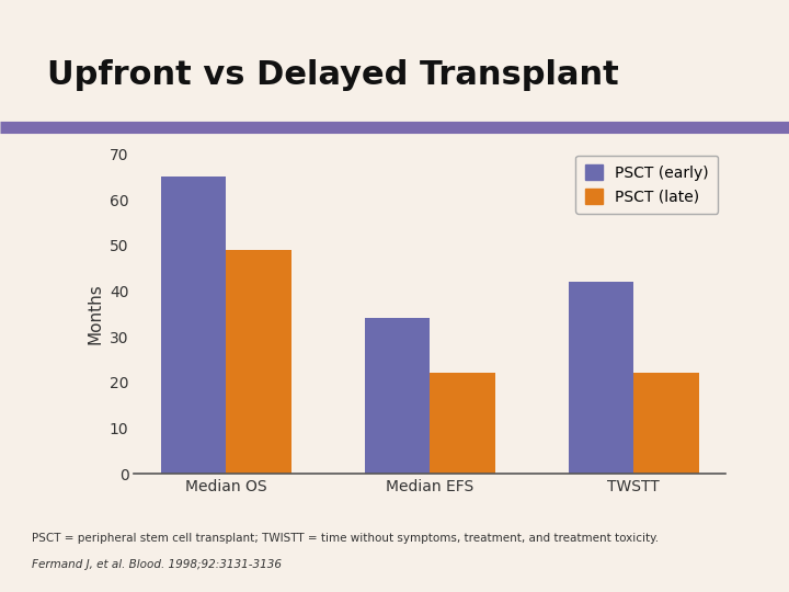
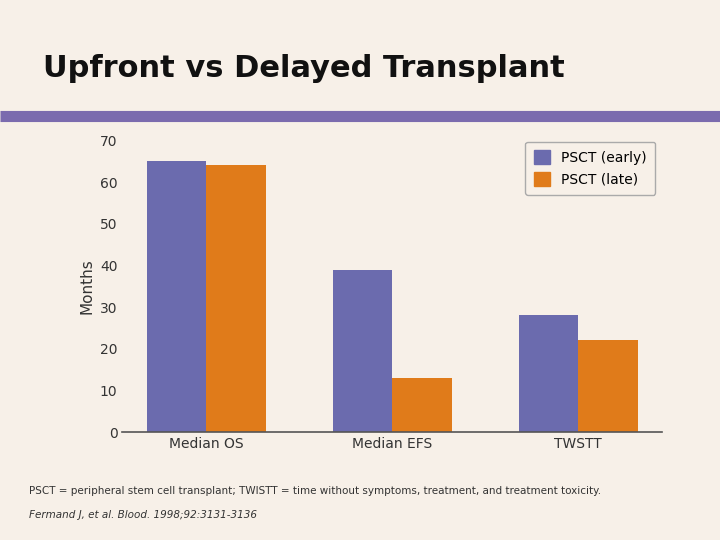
PSCT (late)/Median OS: 49 -> 64
PSCT (early)/Median EFS: 34 -> 39
PSCT (late)/Median EFS: 22 -> 13
PSCT (early)/TWSTT: 42 -> 28
